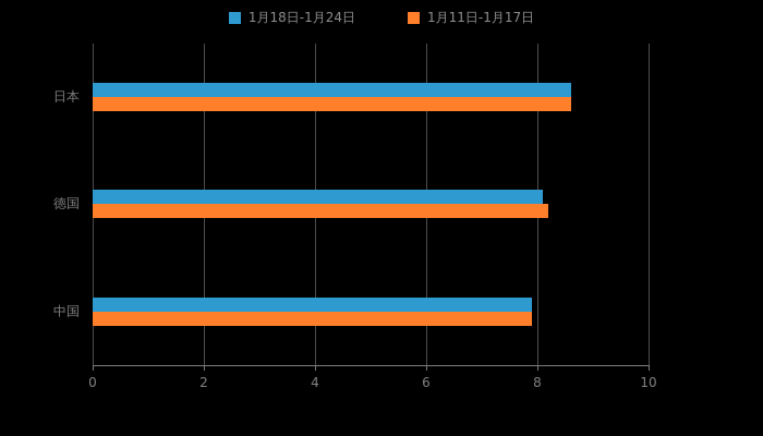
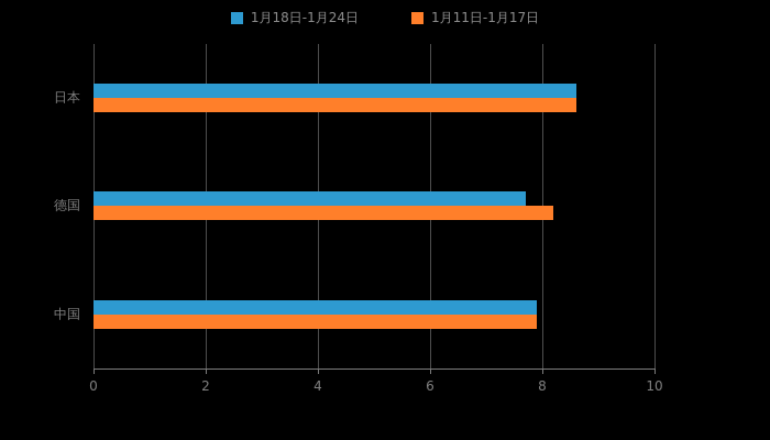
1月18日-1月24日/德国: 8.1 -> 7.7
